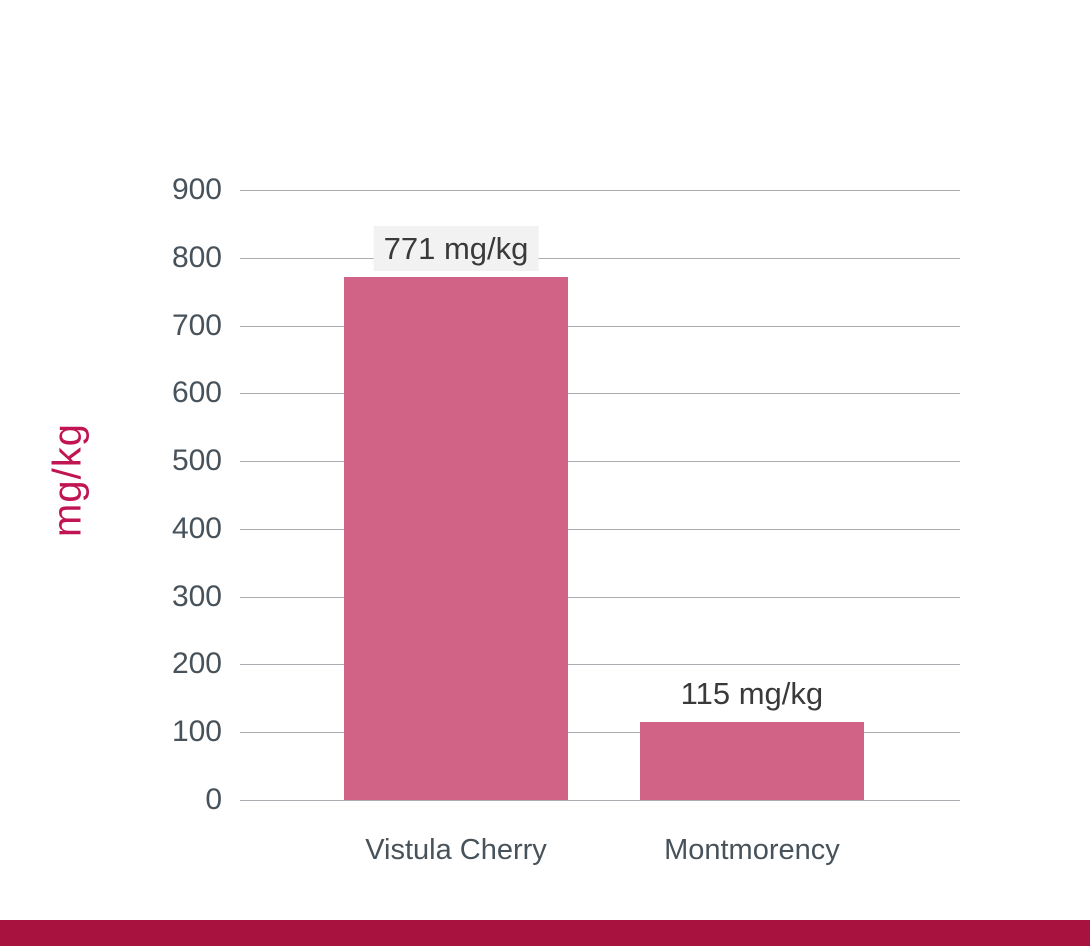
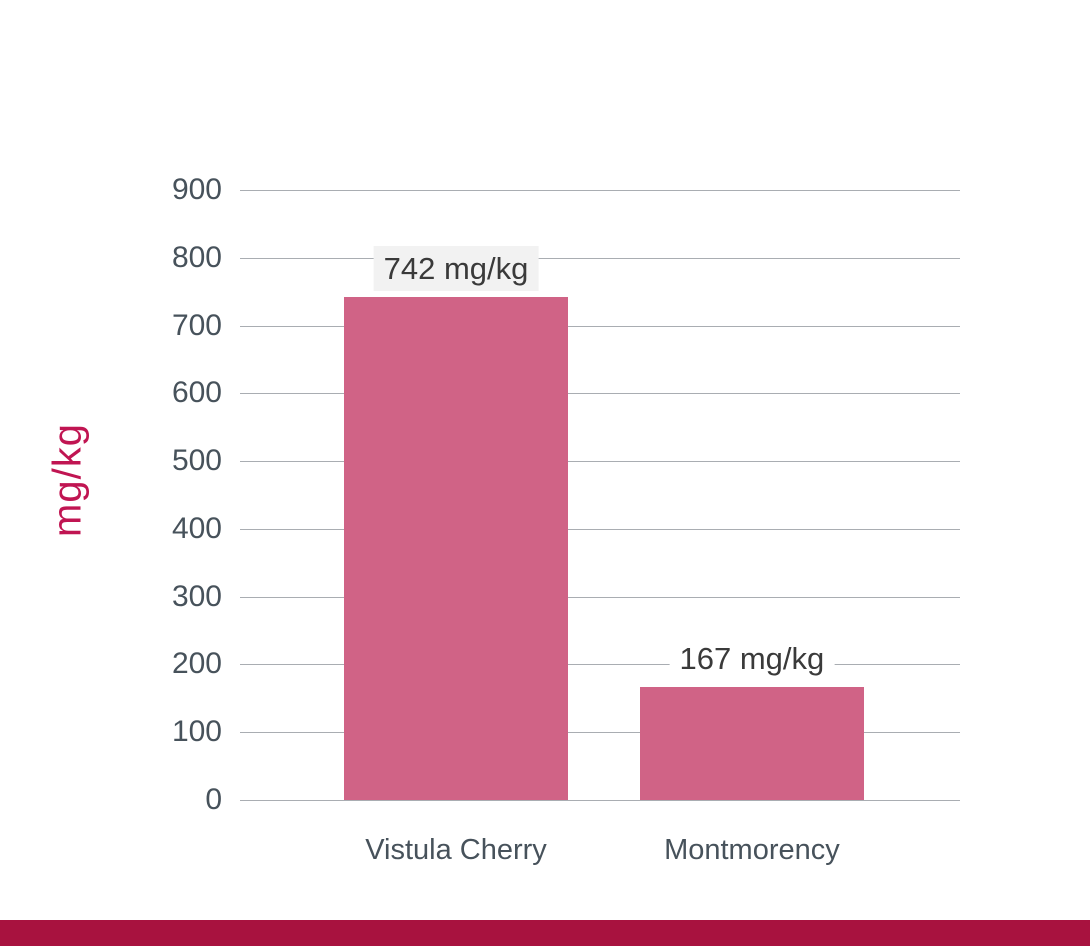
Vistula Cherry: 771 -> 742
Montmorency: 115 -> 167
